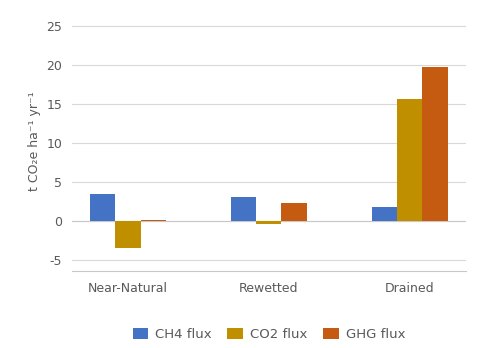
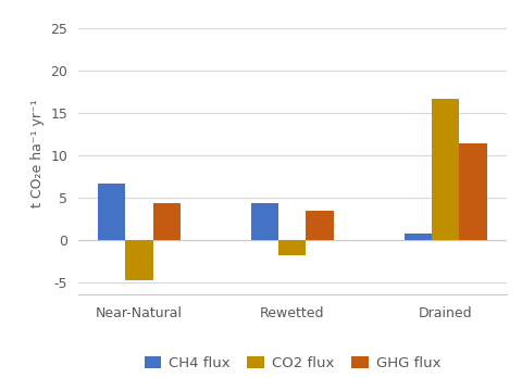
CH4 flux/Near-Natural: 3.5 -> 6.6
CO2 flux/Near-Natural: -3.5 -> -4.8
GHG flux/Near-Natural: 0.1 -> 4.4
CH4 flux/Rewetted: 3.0 -> 4.4
CO2 flux/Rewetted: -0.4 -> -1.8
GHG flux/Rewetted: 2.3 -> 3.4
CH4 flux/Drained: 1.8 -> 0.8
CO2 flux/Drained: 15.6 -> 16.6
GHG flux/Drained: 19.7 -> 11.4
